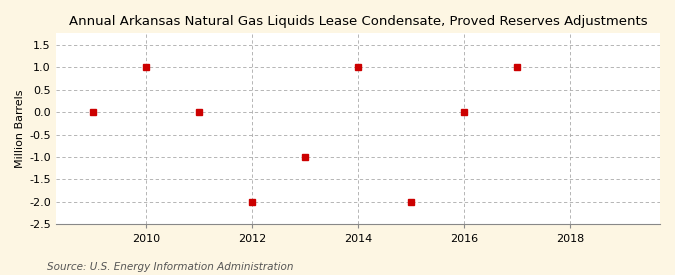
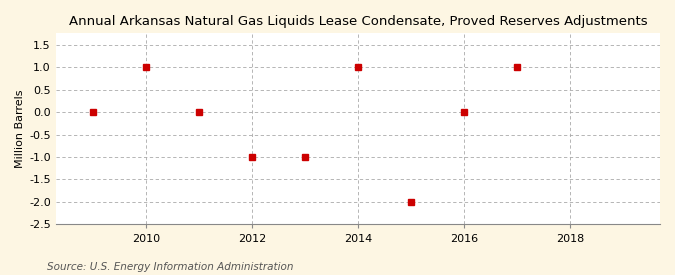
2012: -2 -> -1
